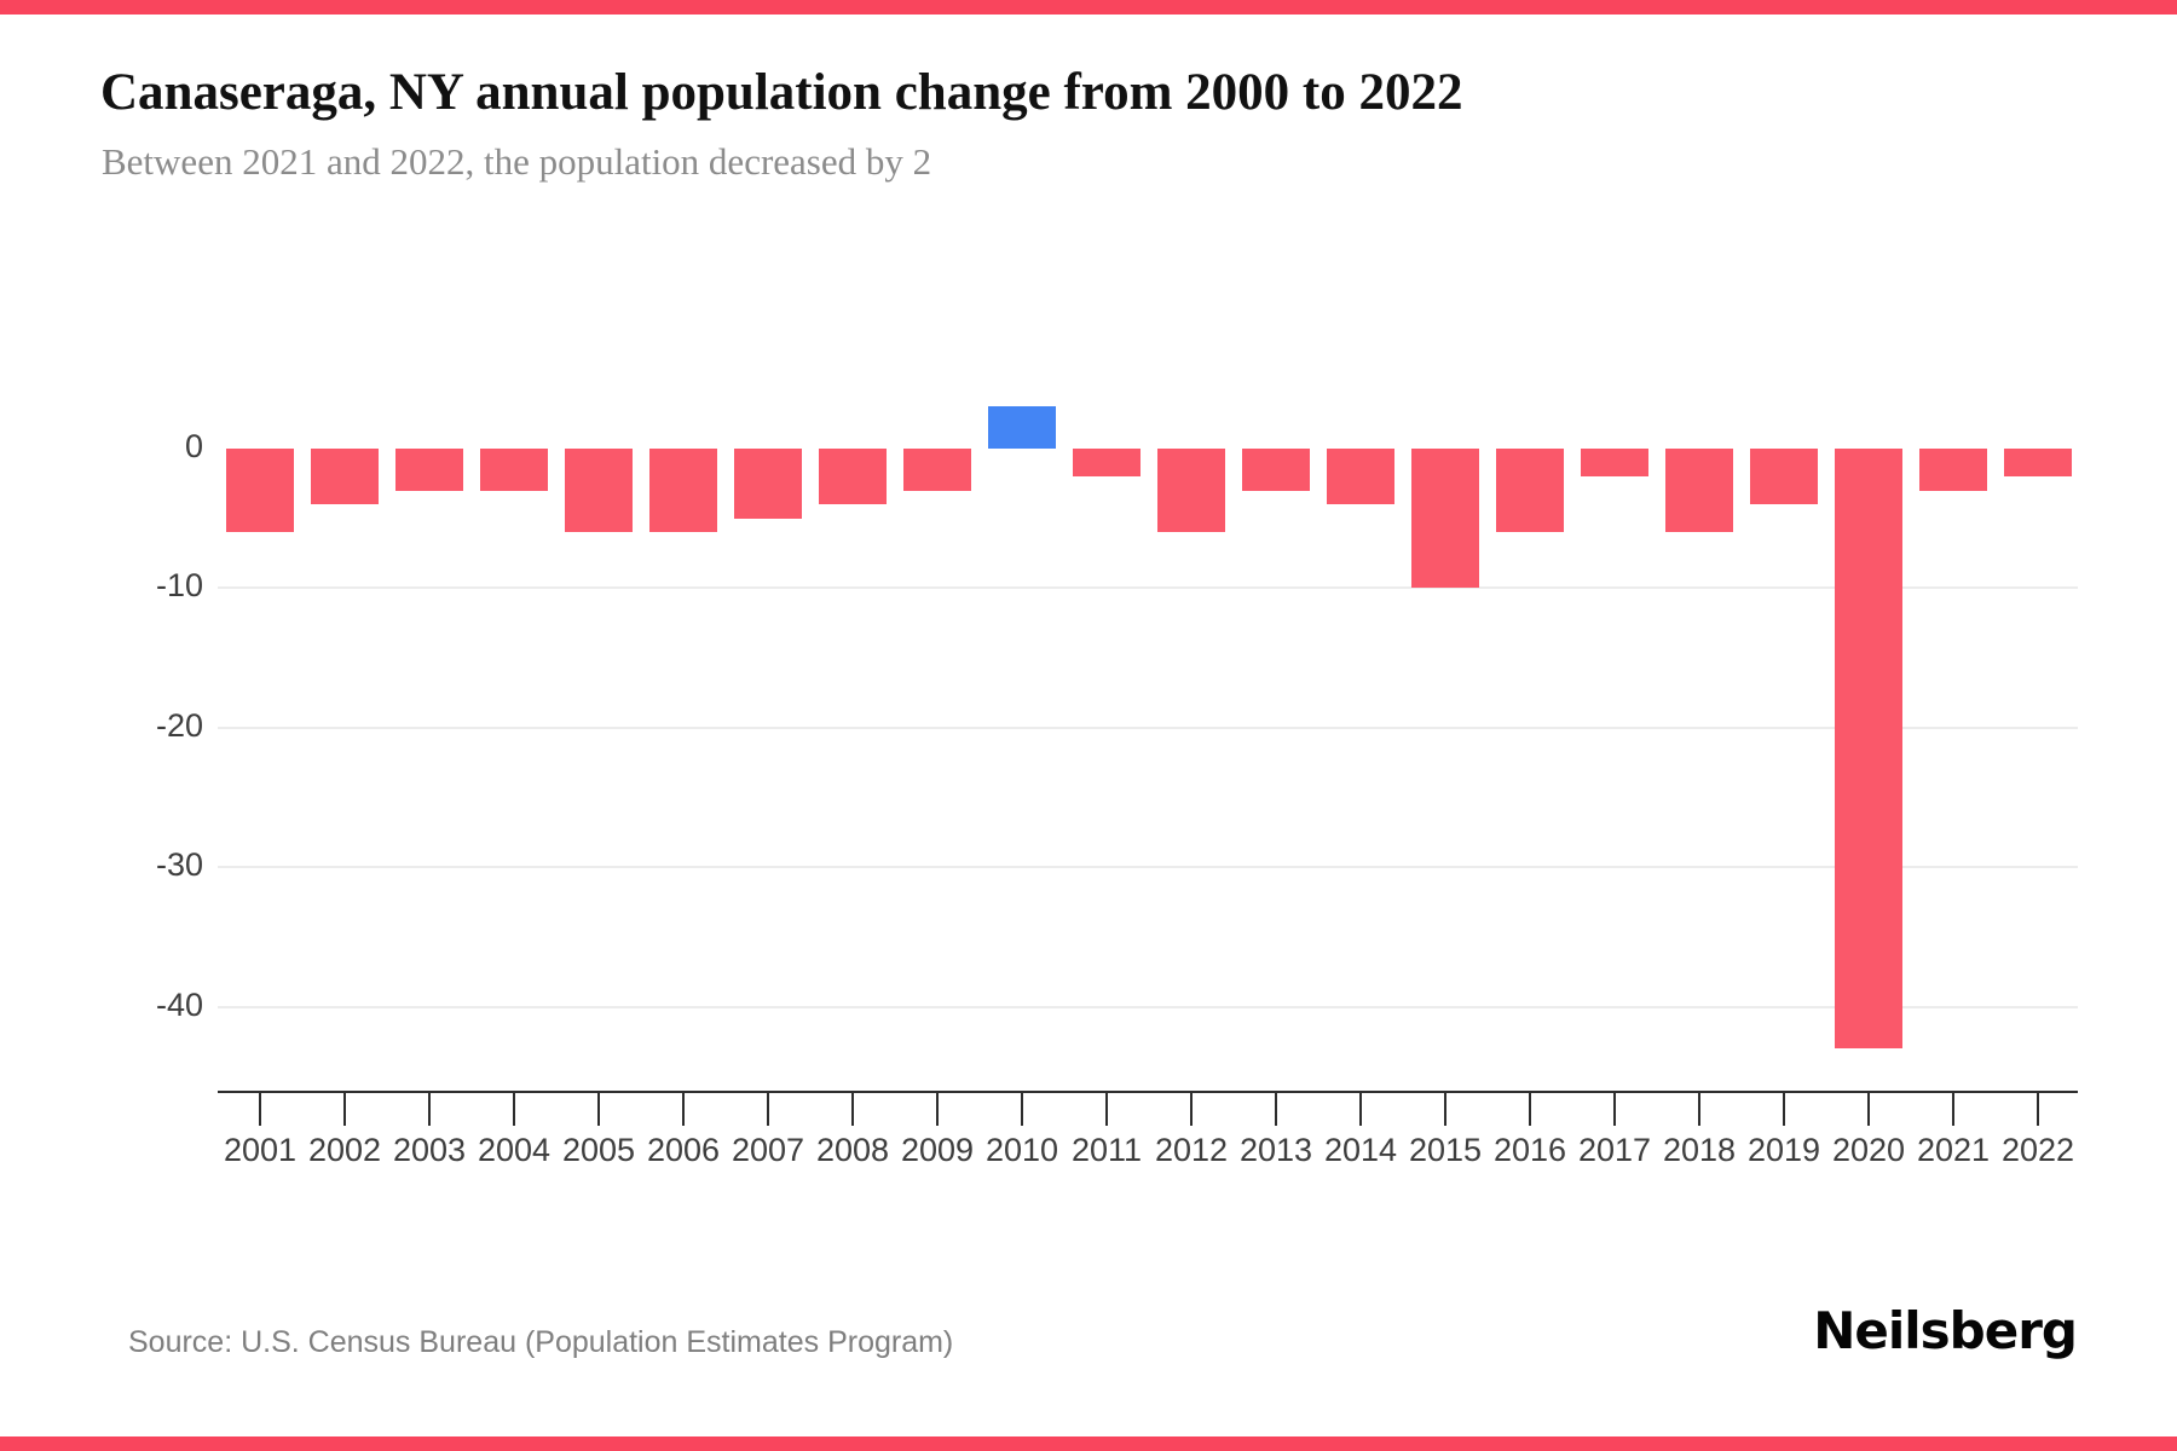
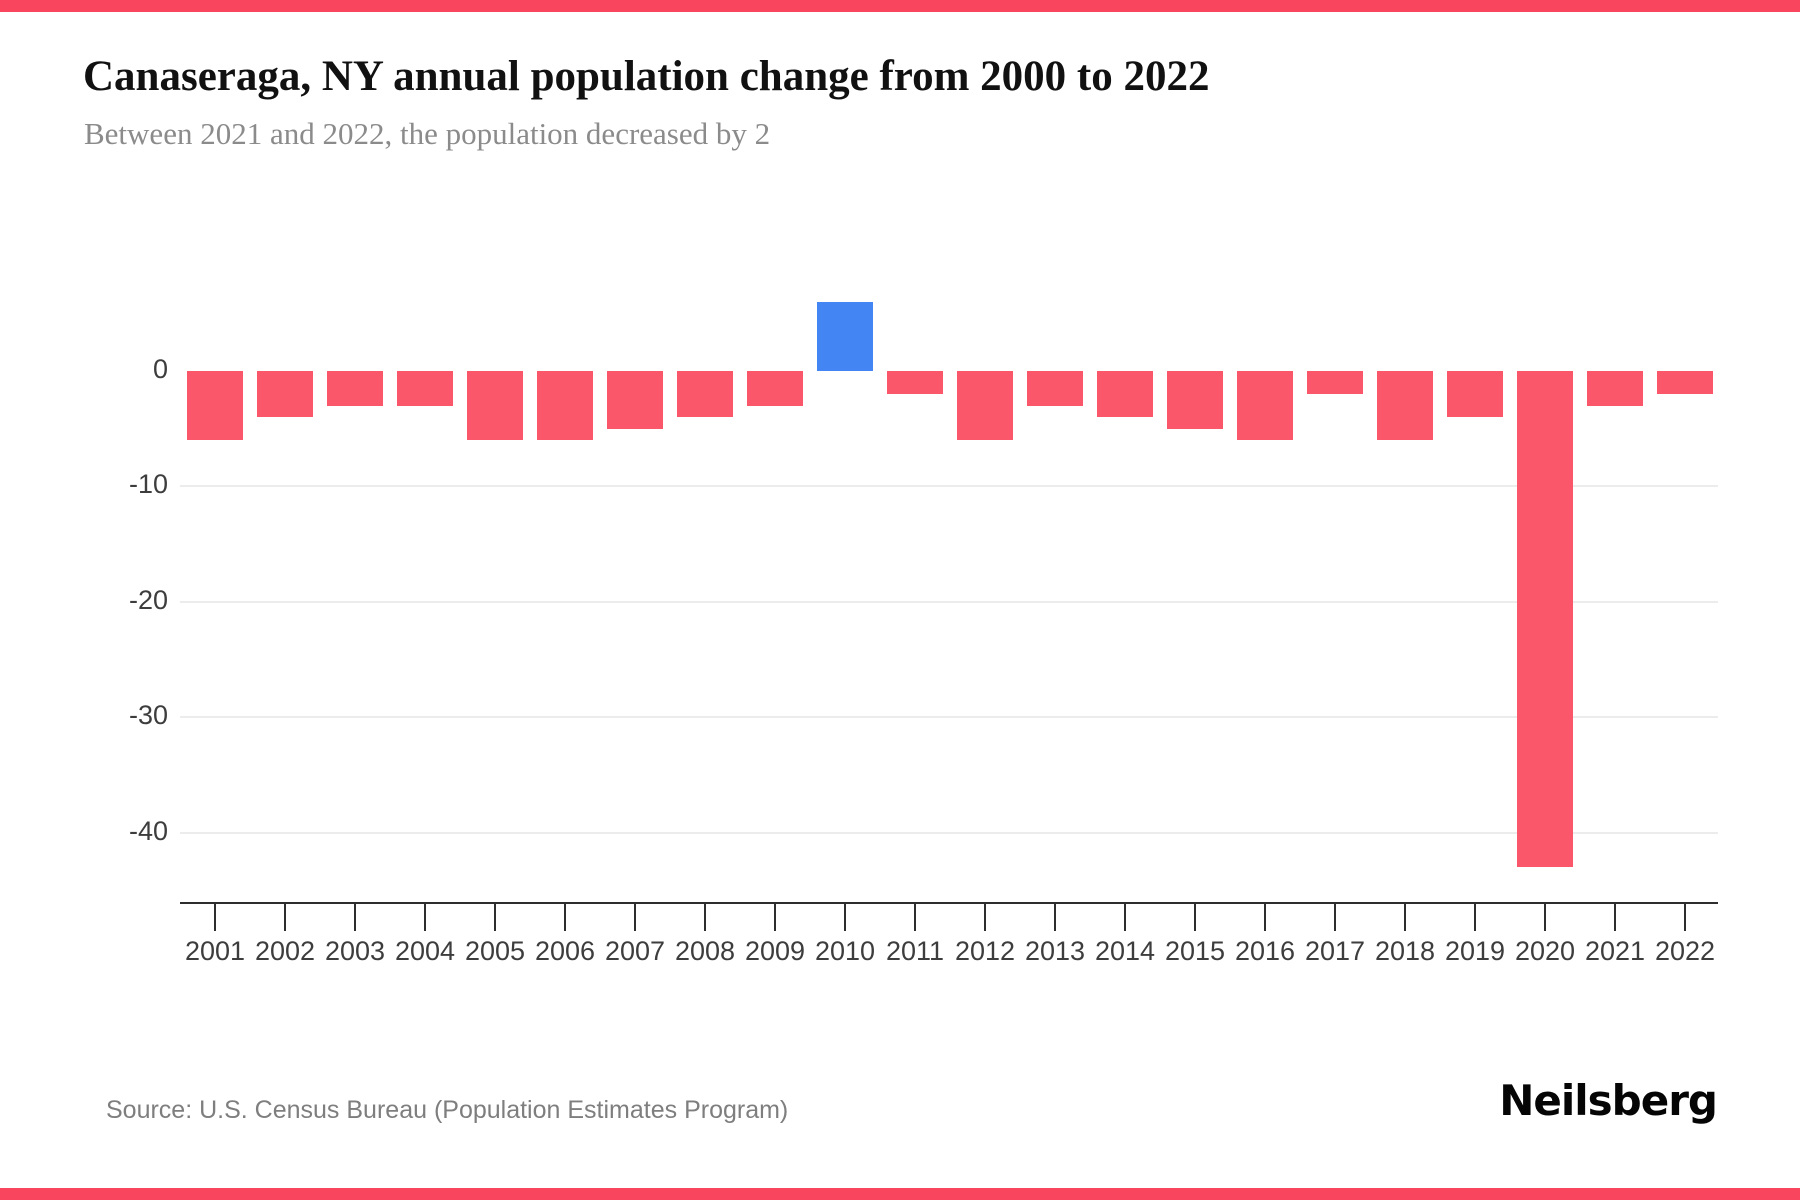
2010: 3 -> 6
2015: -10 -> -5
